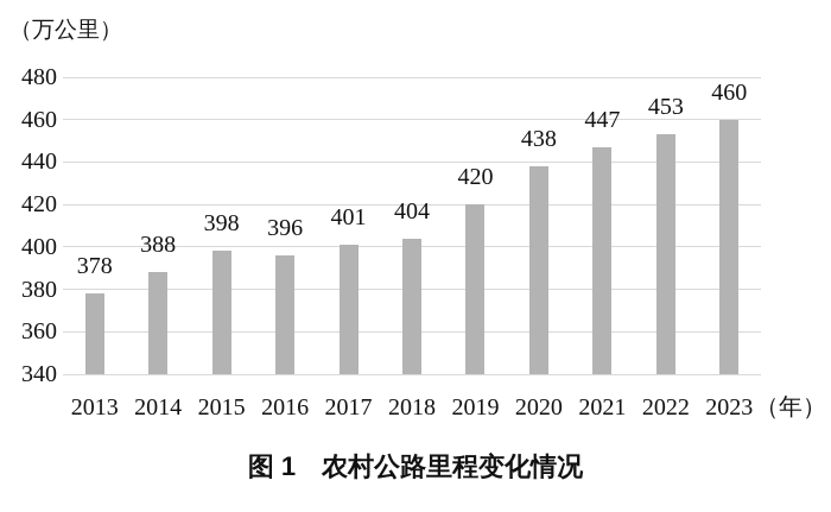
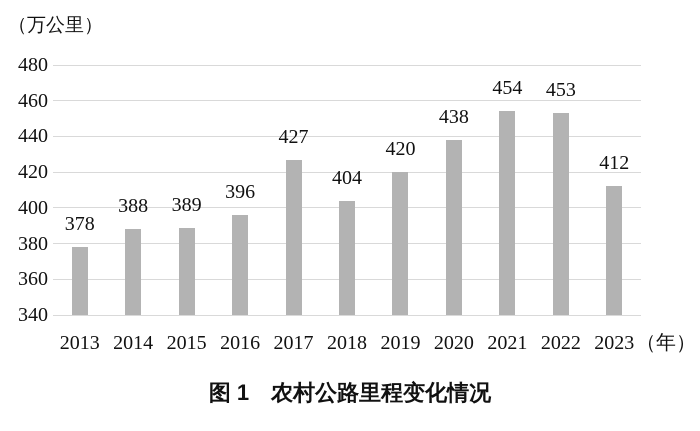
2015: 398 -> 389
2017: 401 -> 427
2021: 447 -> 454
2023: 460 -> 412
